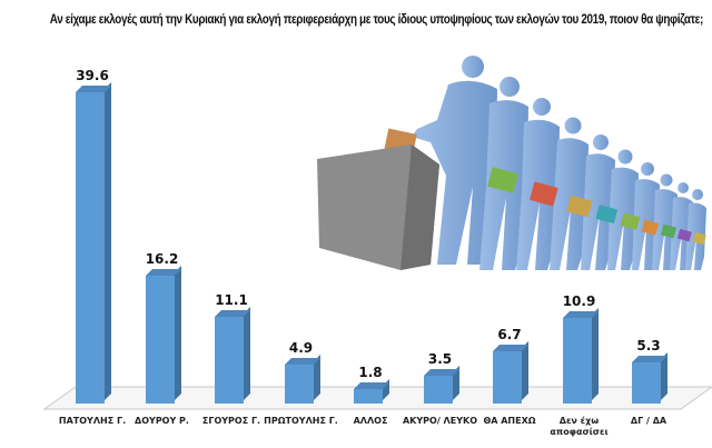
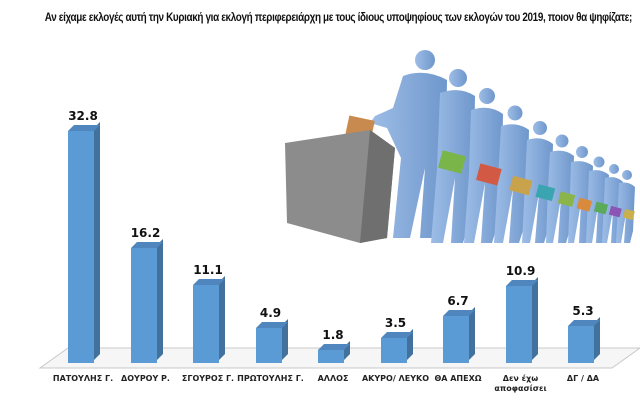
ΠΑΤΟΥΛΗΣ Γ.: 39.6 -> 32.8
